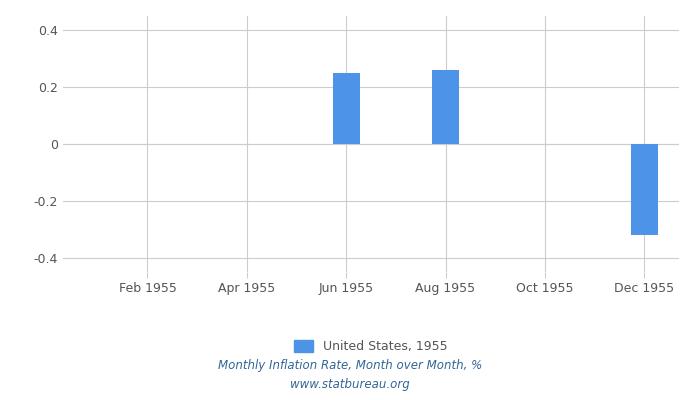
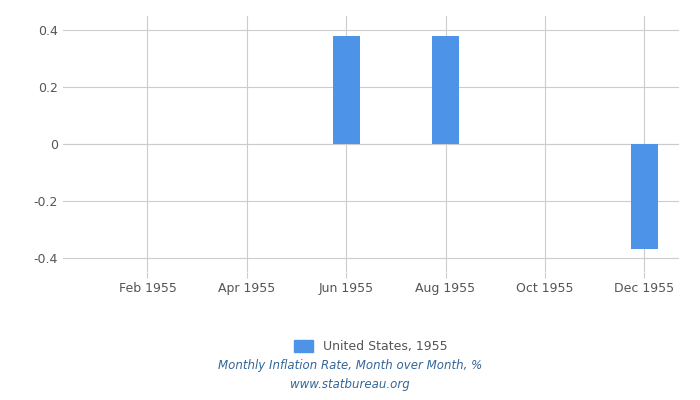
Jun 1955: 0.25 -> 0.38
Aug 1955: 0.26 -> 0.38
Dec 1955: -0.32 -> -0.37
